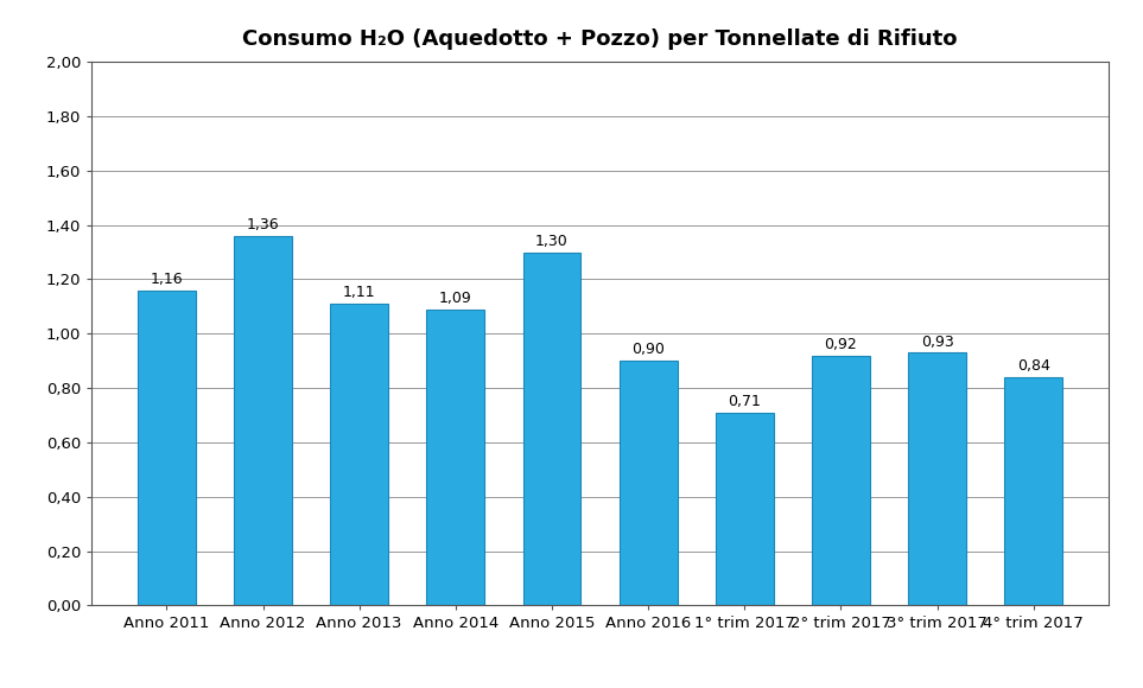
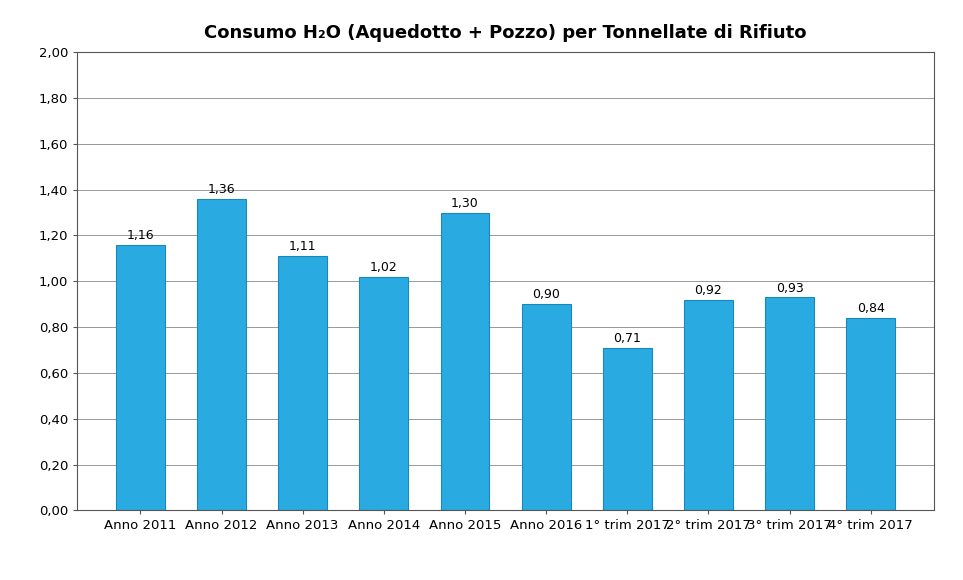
Anno 2014: 1,09 -> 1,02
